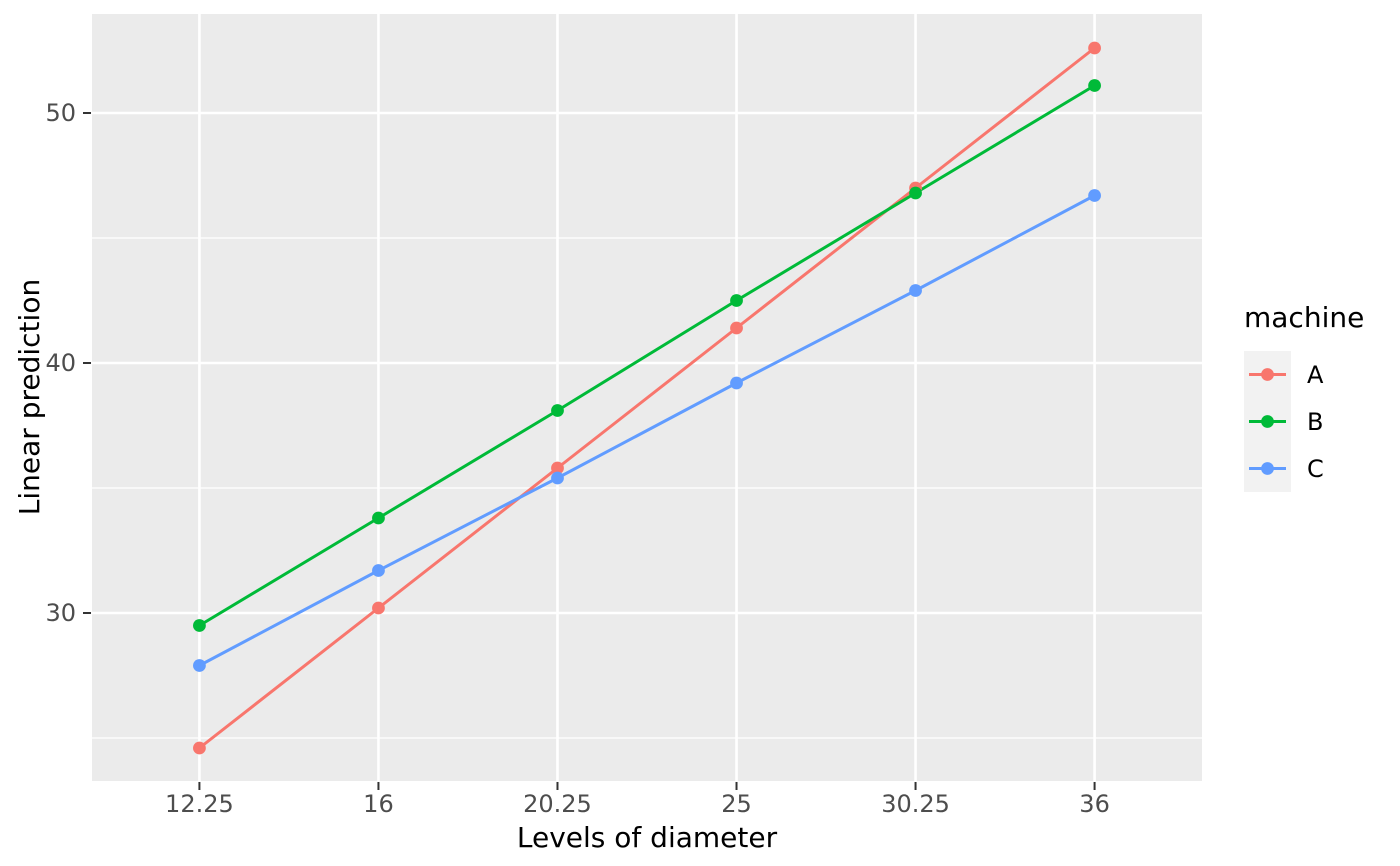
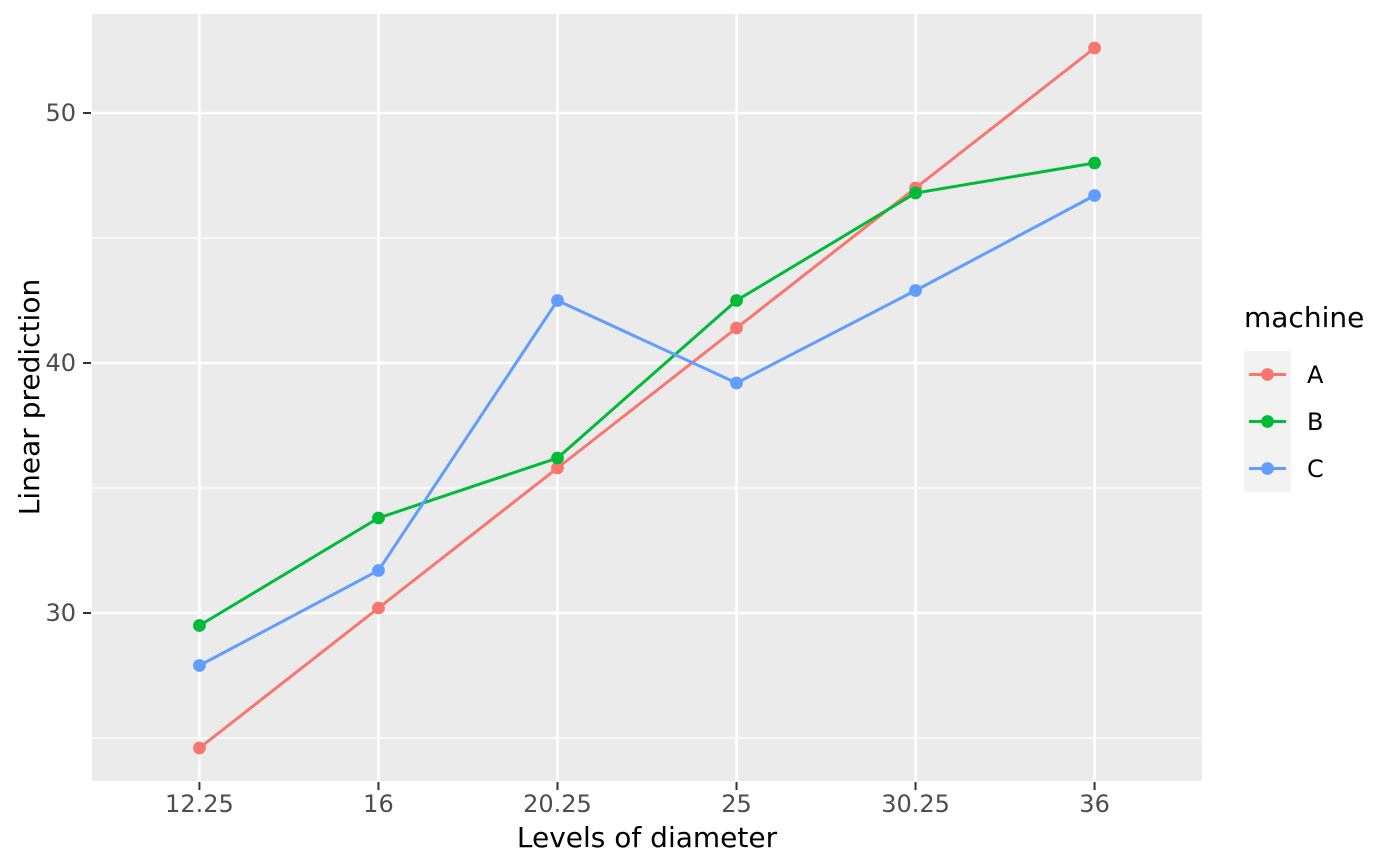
B/20.25: 38.1 -> 36.2
C/20.25: 35.4 -> 42.5
B/36: 51.1 -> 48.0
